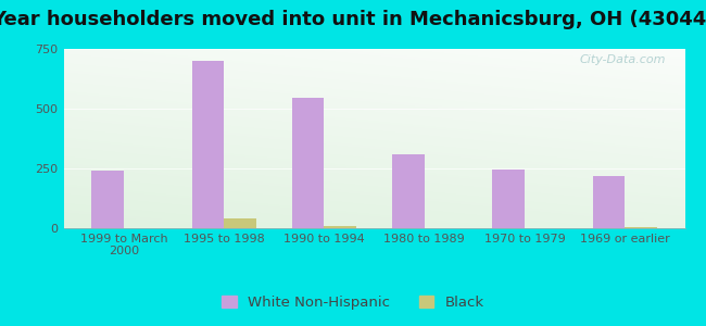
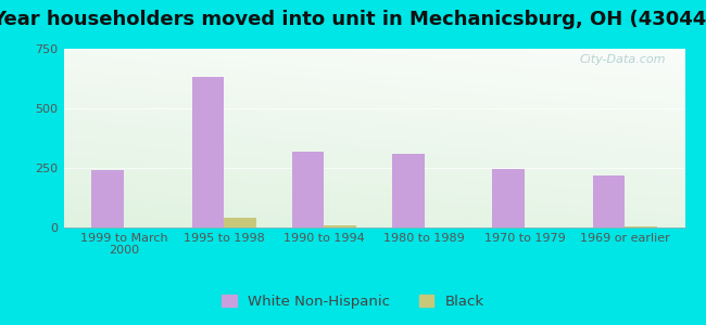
White Non-Hispanic/1995 to 1998: 700 -> 630
White Non-Hispanic/1990 to 1994: 545 -> 320
